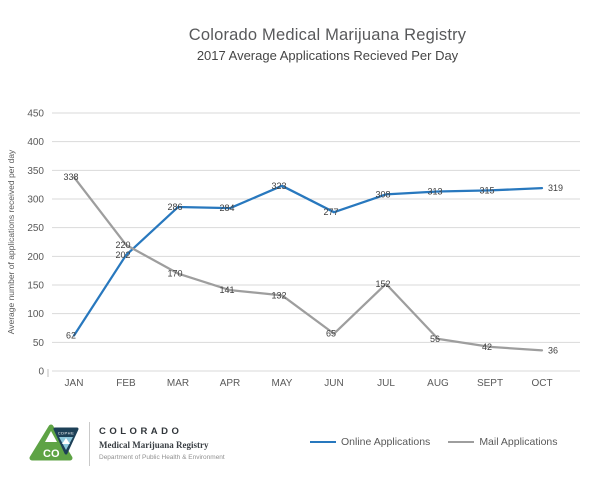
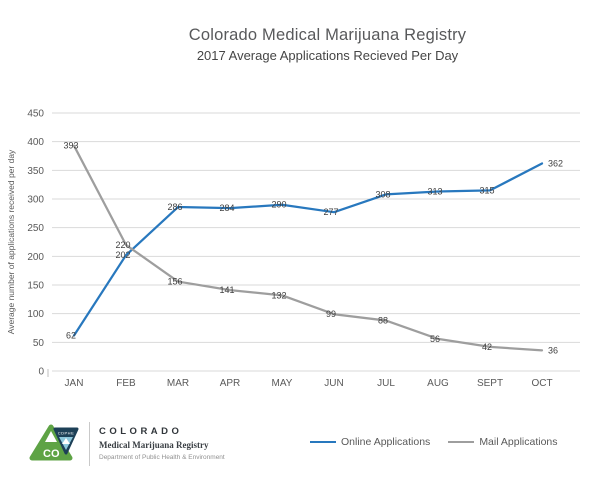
Mail Applications/JAN: 338 -> 393
Mail Applications/MAR: 170 -> 156
Online Applications/MAY: 323 -> 290
Mail Applications/JUN: 65 -> 99
Mail Applications/JUL: 152 -> 88
Online Applications/OCT: 319 -> 362
